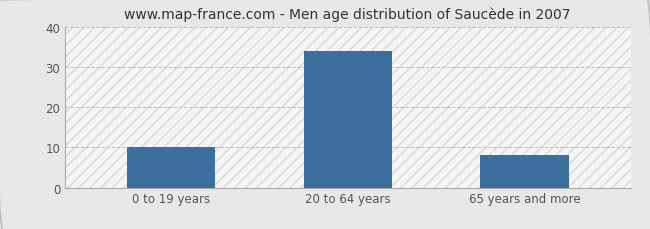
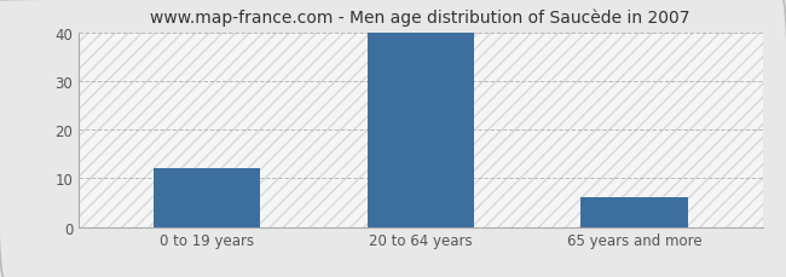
0 to 19 years: 10 -> 12
20 to 64 years: 34 -> 40
65 years and more: 8 -> 6
